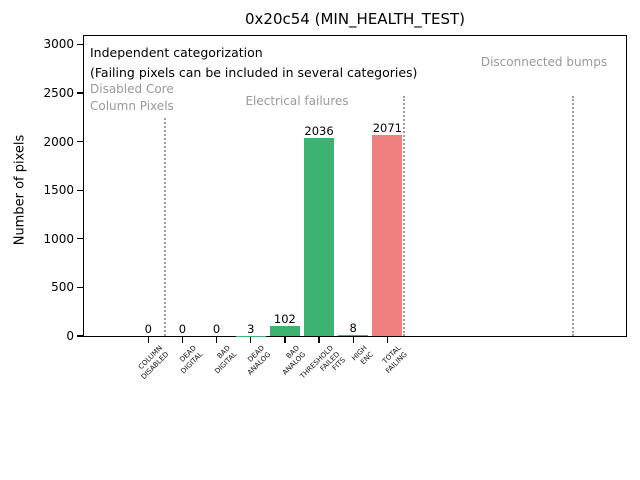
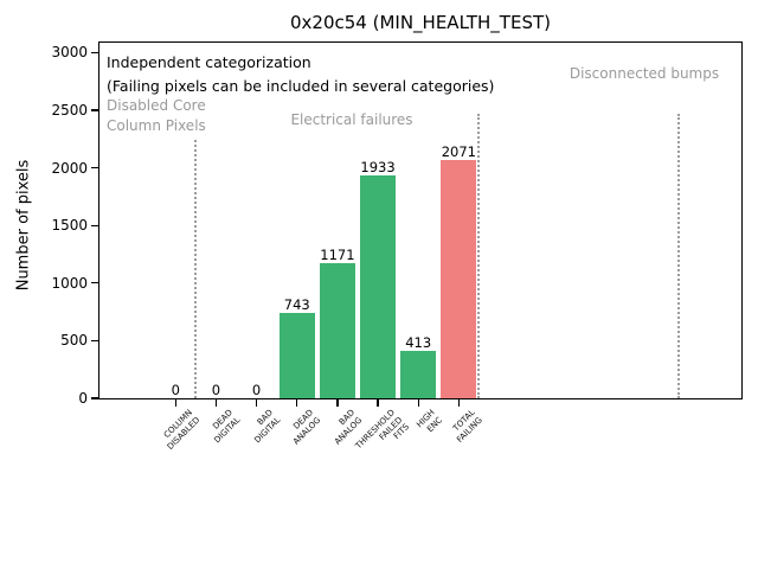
DEAD ANALOG: 3 -> 743
BAD ANALOG: 102 -> 1171
THRESHOLD FAILED FITS: 2036 -> 1933
HIGH ENC: 8 -> 413
